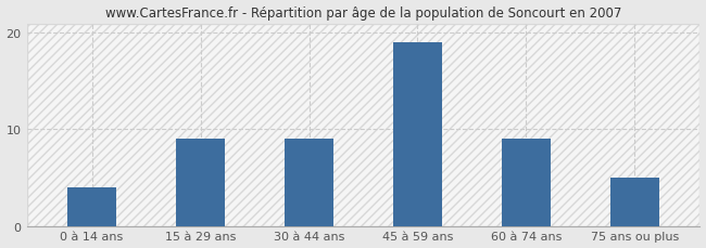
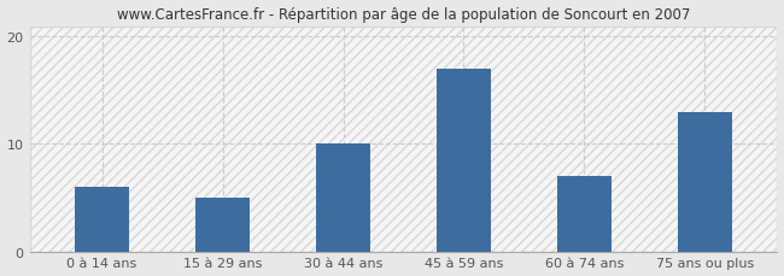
0 à 14 ans: 4 -> 6
15 à 29 ans: 9 -> 5
30 à 44 ans: 9 -> 10
45 à 59 ans: 19 -> 17
60 à 74 ans: 9 -> 7
75 ans ou plus: 5 -> 13
